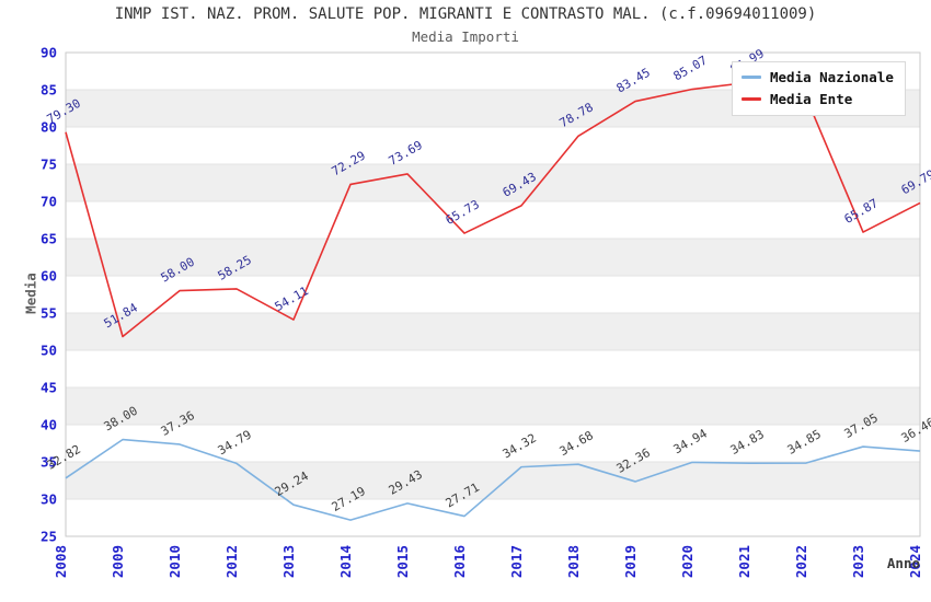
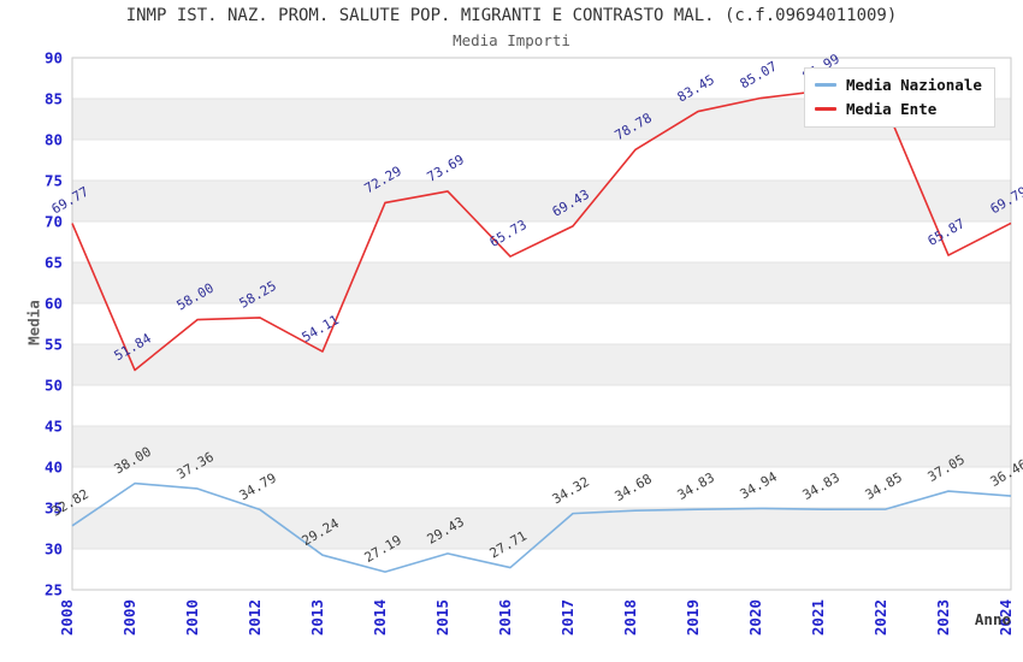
Media Ente/2008: 79.30 -> 69.77
Media Nazionale/2019: 32.36 -> 34.83
